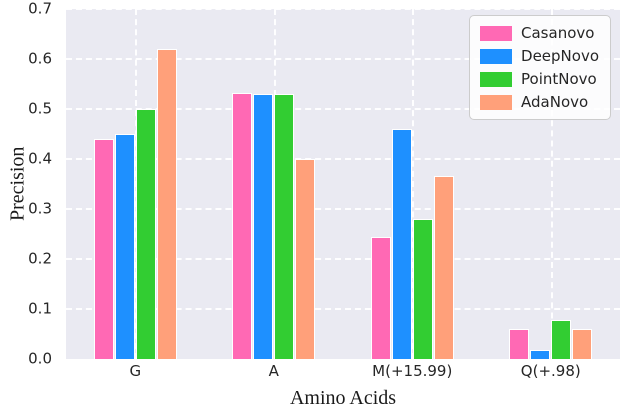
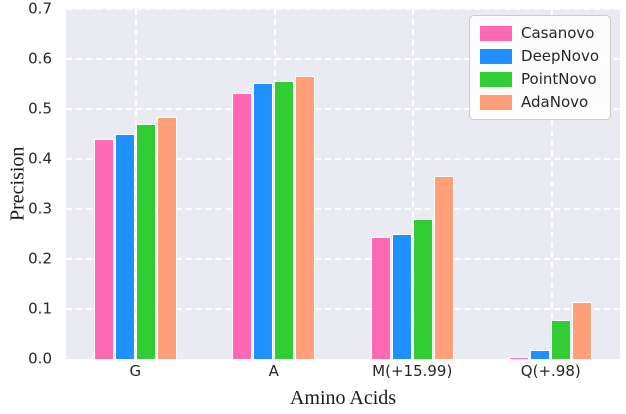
PointNovo/G: 0.50 -> 0.47
AdaNovo/G: 0.62 -> 0.48
DeepNovo/A: 0.53 -> 0.55
PointNovo/A: 0.53 -> 0.56
AdaNovo/A: 0.40 -> 0.57
DeepNovo/M(+15.99): 0.46 -> 0.25
Casanovo/Q(+.98): 0.06 -> 0.01
AdaNovo/Q(+.98): 0.06 -> 0.11
